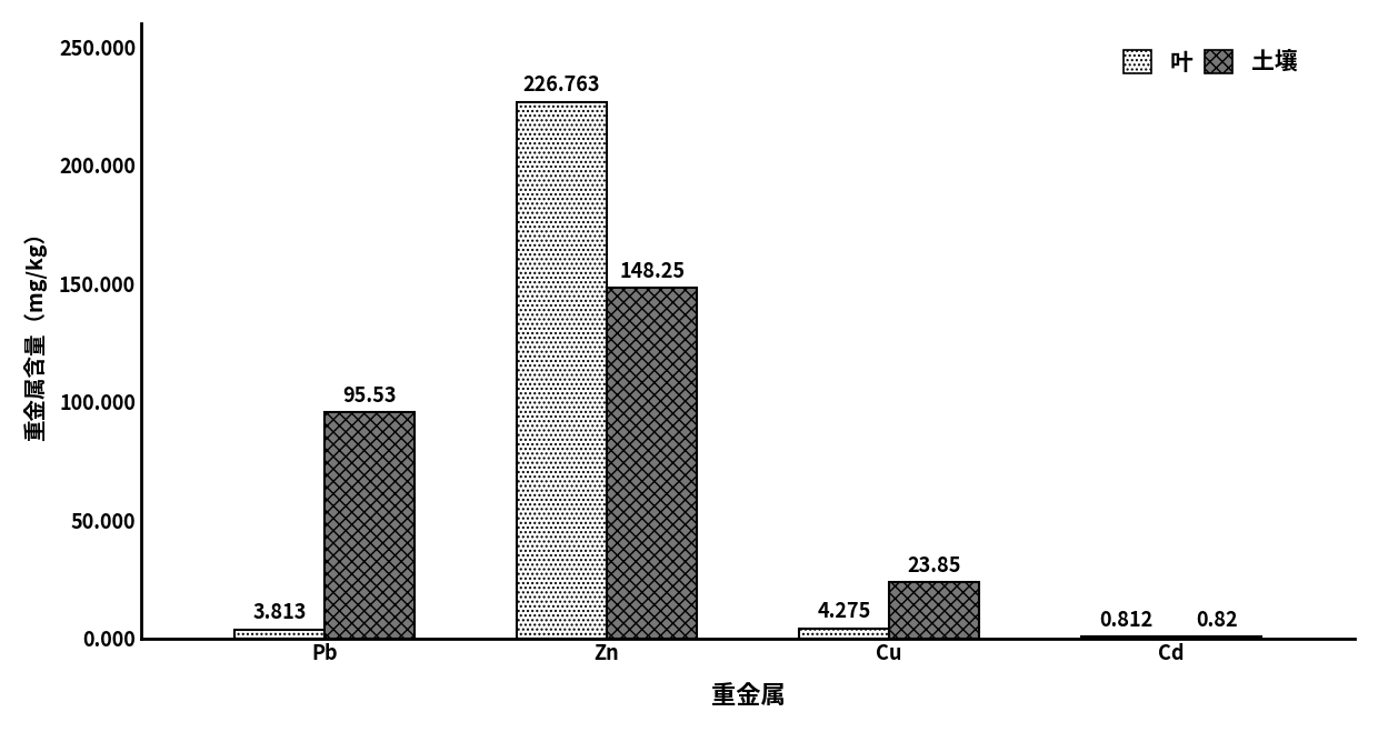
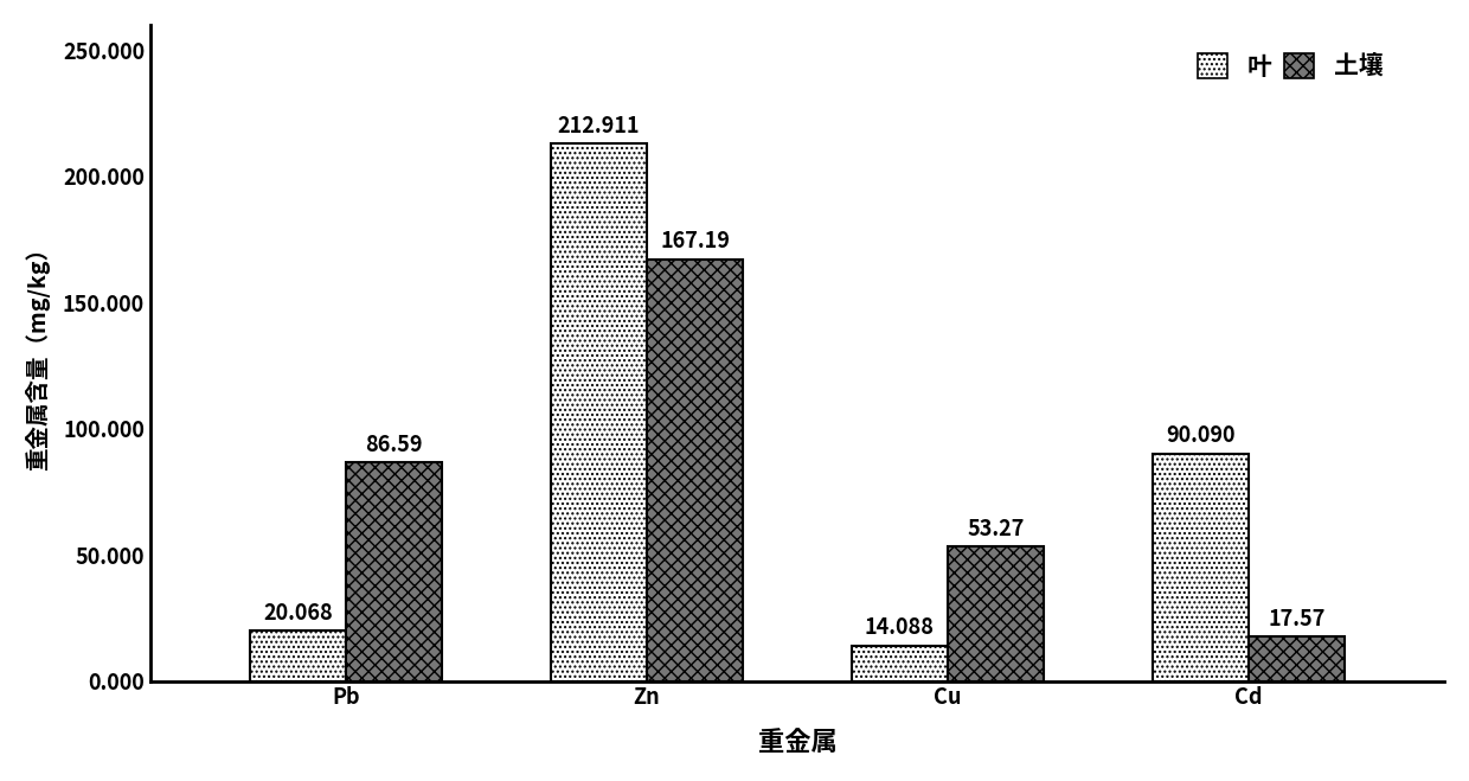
叶/Pb: 3.813 -> 20.068
土壤/Pb: 95.53 -> 86.59
叶/Zn: 226.763 -> 212.911
土壤/Zn: 148.25 -> 167.19
叶/Cu: 4.275 -> 14.088
土壤/Cu: 23.85 -> 53.27
叶/Cd: 0.812 -> 90.090
土壤/Cd: 0.82 -> 17.57
